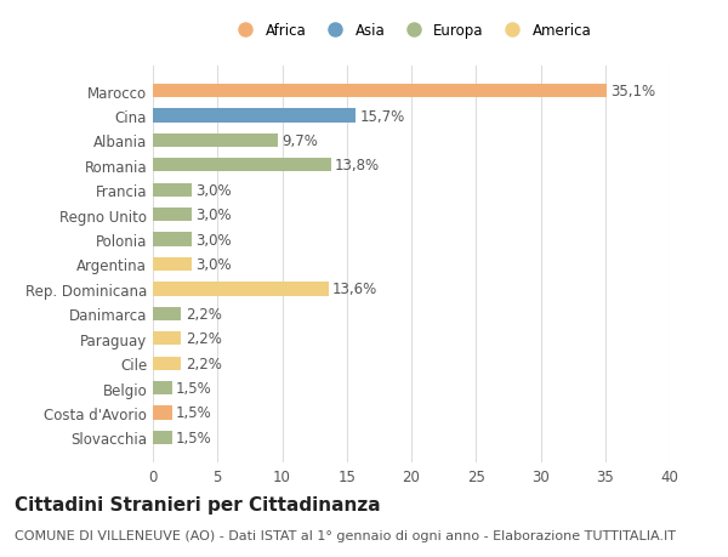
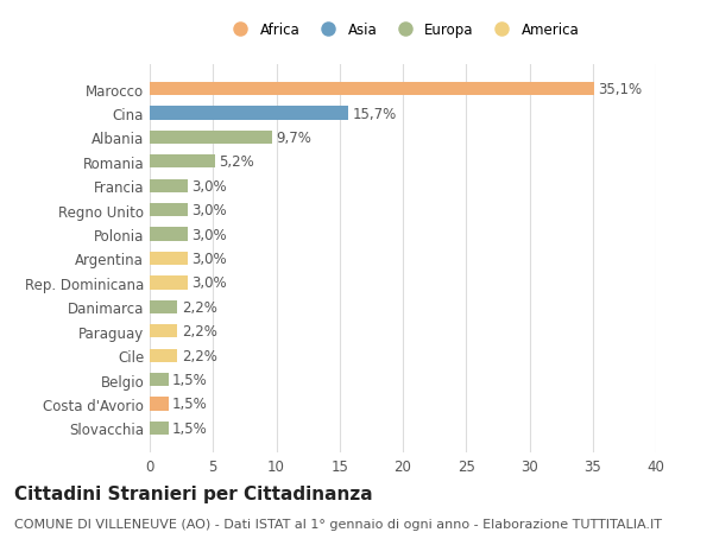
Romania: 13,8% -> 5,2%
Rep. Dominicana: 13,6% -> 3,0%
